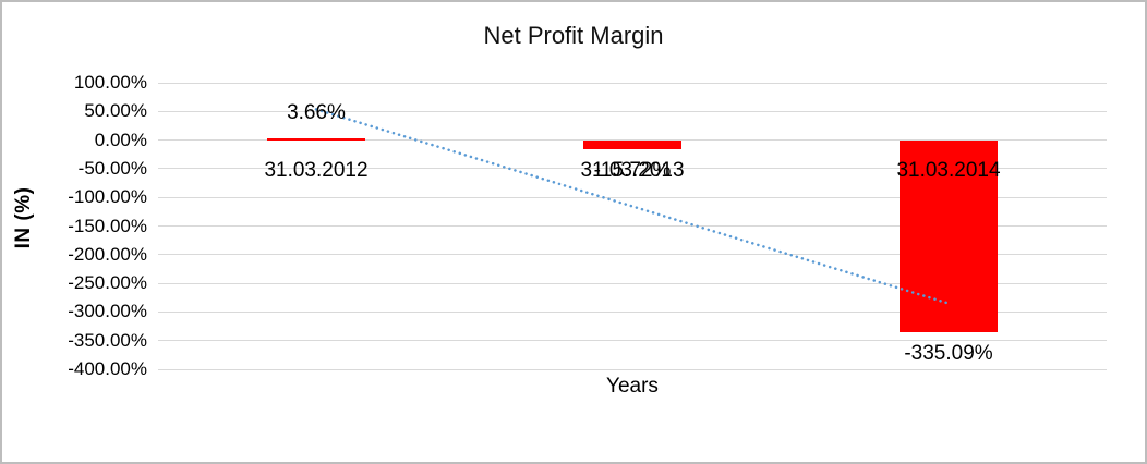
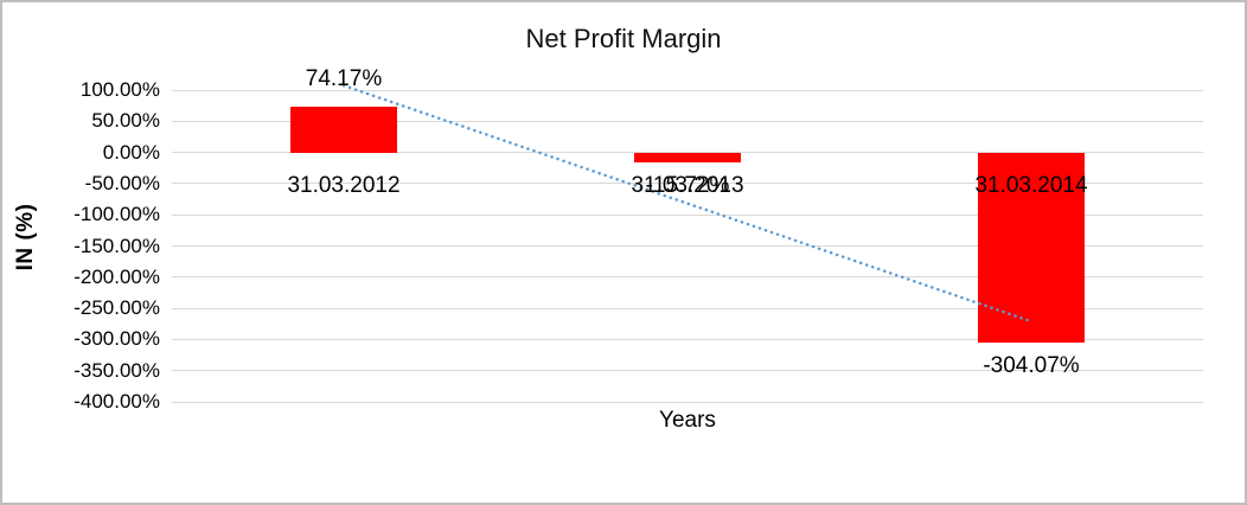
31.03.2012: 3.66% -> 74.17%
31.03.2014: -335.09% -> -304.07%
